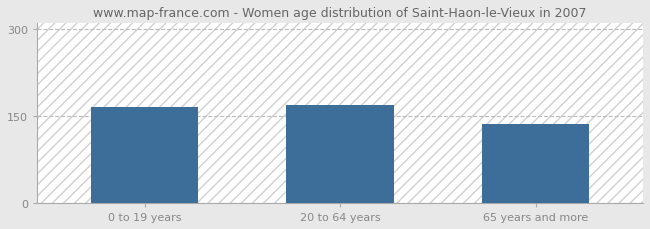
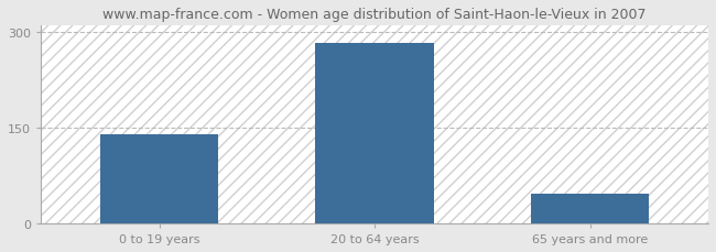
0 to 19 years: 166 -> 140
20 to 64 years: 168 -> 283
65 years and more: 136 -> 47
